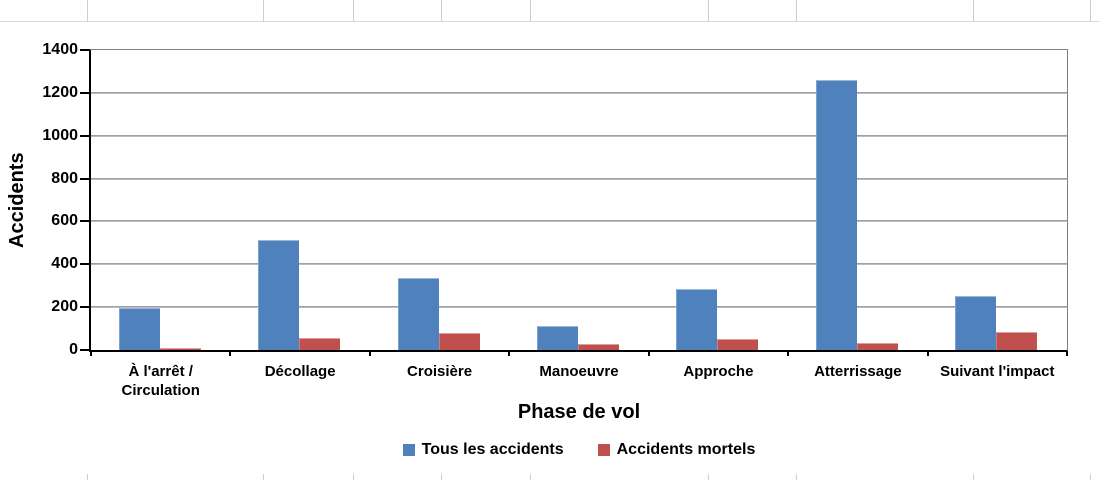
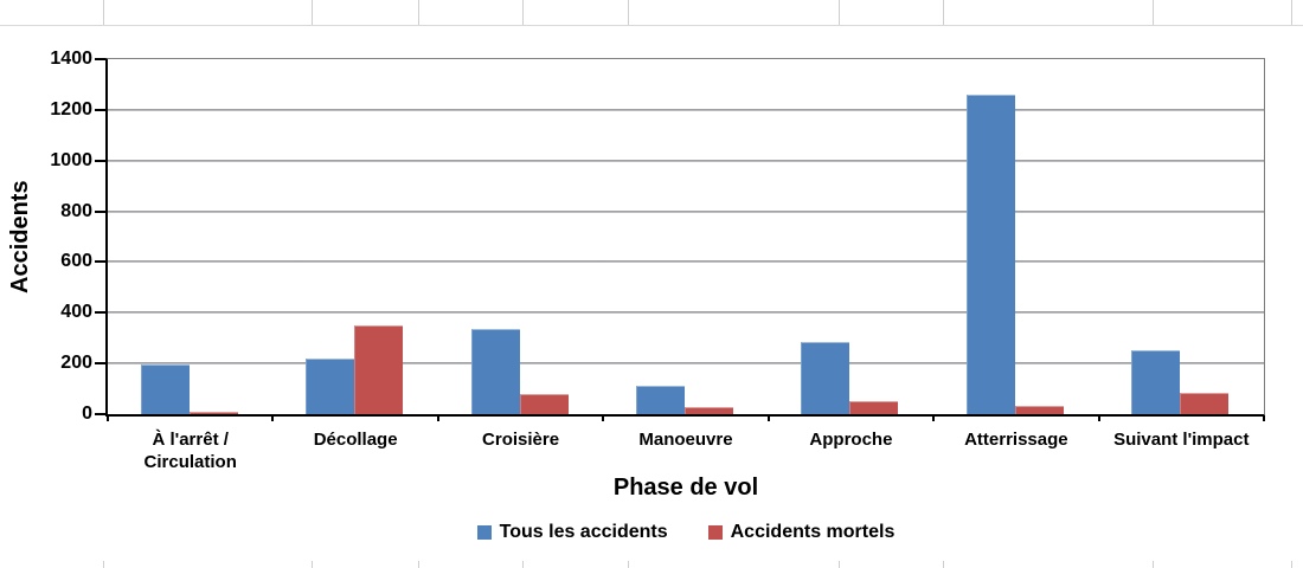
Tous les accidents/Décollage: 520 -> 220
Accidents mortels/Décollage: 60 -> 350
